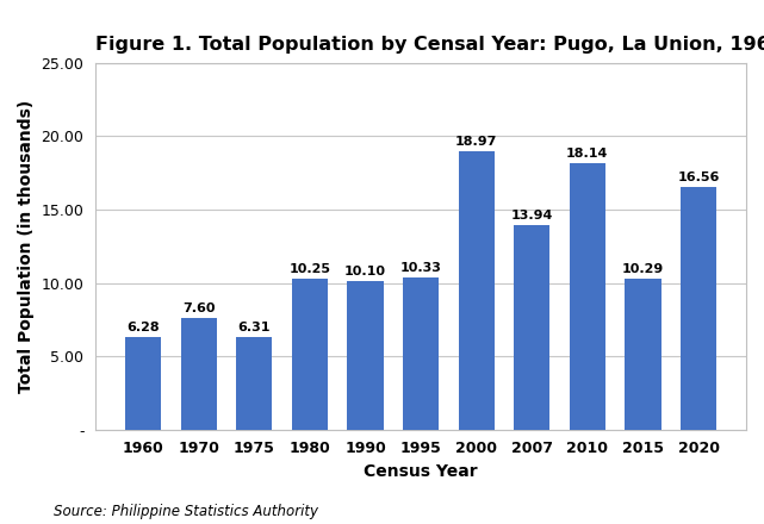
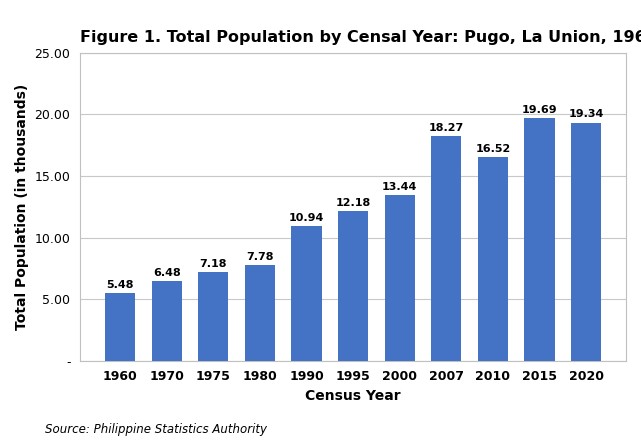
1960: 6.28 -> 5.48
1970: 7.60 -> 6.48
1975: 6.31 -> 7.18
1980: 10.25 -> 7.78
1990: 10.10 -> 10.94
1995: 10.33 -> 12.18
2000: 18.97 -> 13.44
2007: 13.94 -> 18.27
2010: 18.14 -> 16.52
2015: 10.29 -> 19.69
2020: 16.56 -> 19.34
